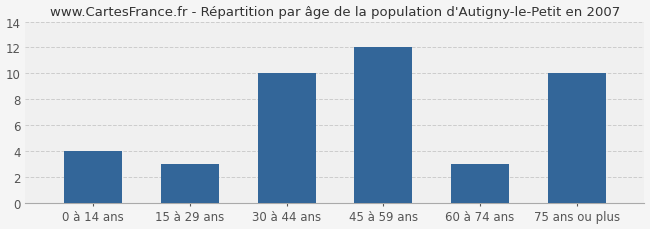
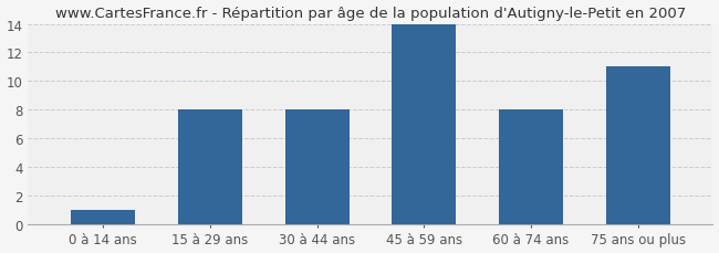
0 à 14 ans: 4 -> 1
15 à 29 ans: 3 -> 8
30 à 44 ans: 10 -> 8
45 à 59 ans: 12 -> 14
60 à 74 ans: 3 -> 8
75 ans ou plus: 10 -> 11
